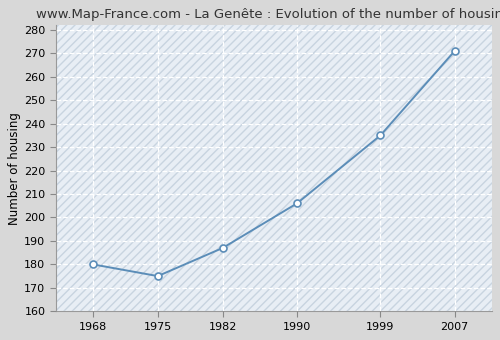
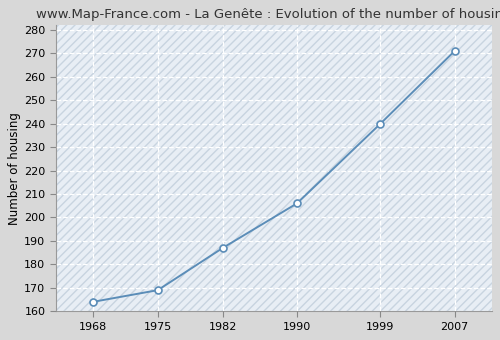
1968: 180 -> 164
1975: 175 -> 169
1999: 235 -> 240
